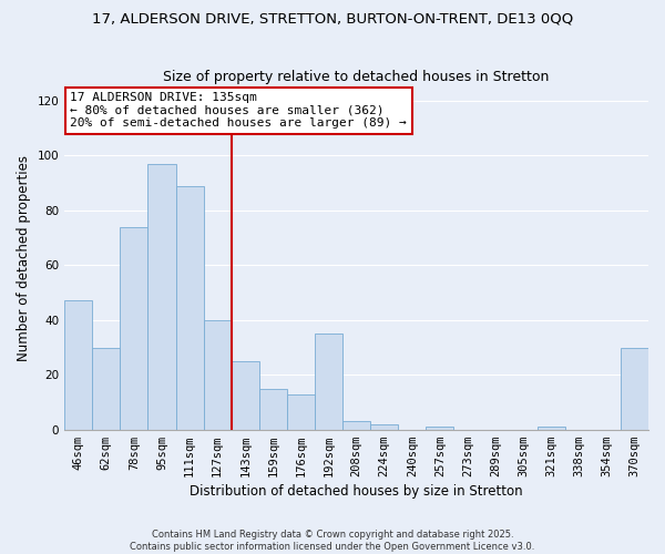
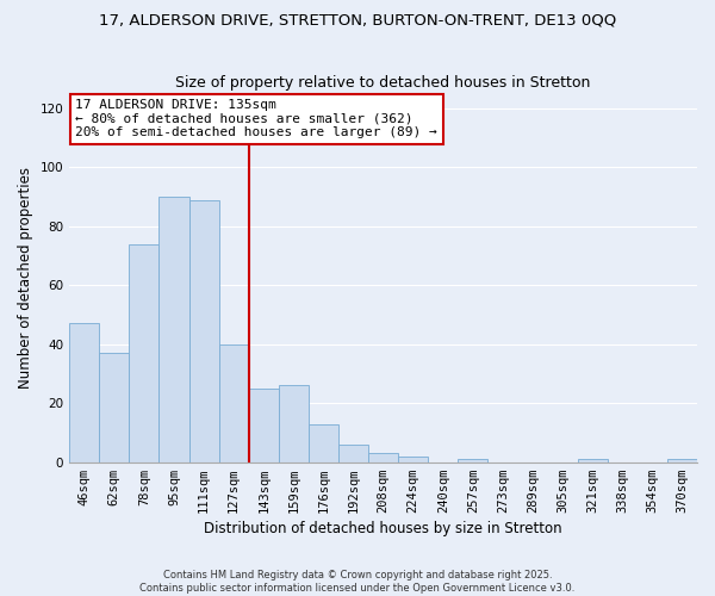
62sqm: 30 -> 37
95sqm: 97 -> 90
159sqm: 15 -> 26
192sqm: 35 -> 6
370sqm: 30 -> 1
